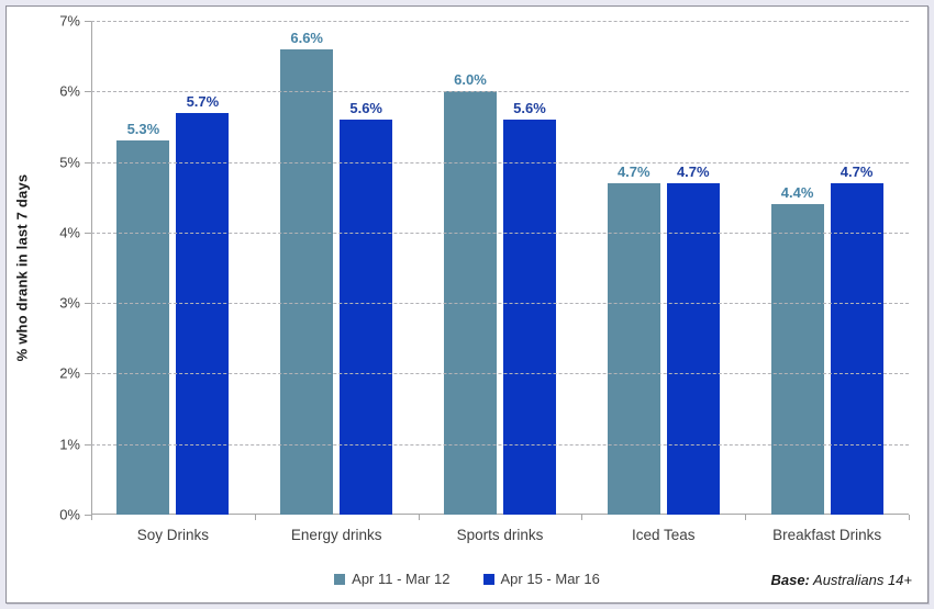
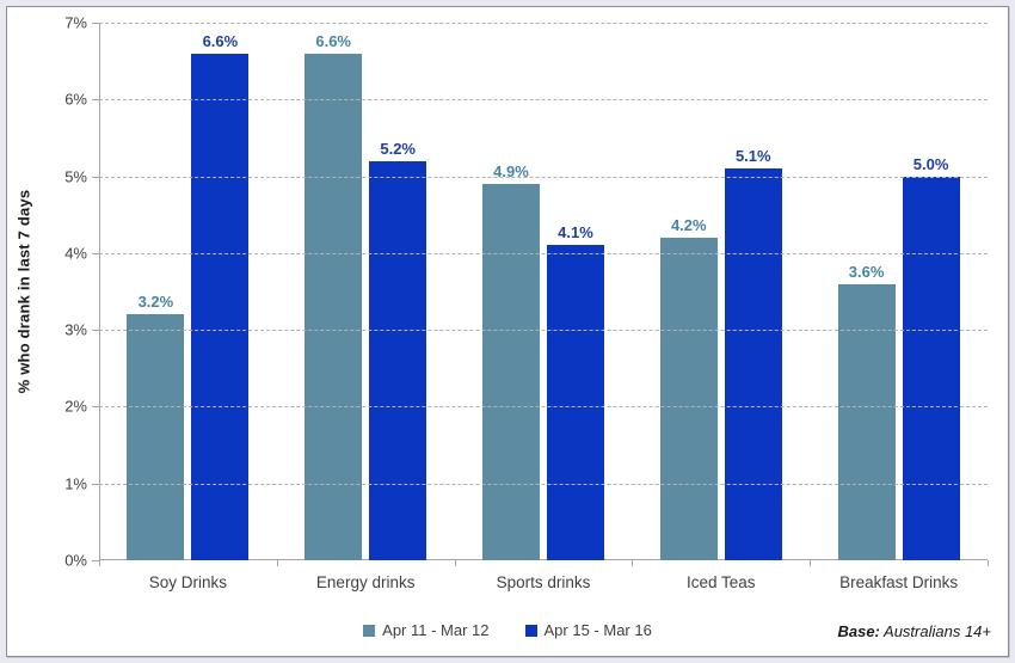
Apr 11 - Mar 12/Soy Drinks: 5.3% -> 3.2%
Apr 15 - Mar 16/Soy Drinks: 5.7% -> 6.6%
Apr 15 - Mar 16/Energy drinks: 5.6% -> 5.2%
Apr 11 - Mar 12/Sports drinks: 6.0% -> 4.9%
Apr 15 - Mar 16/Sports drinks: 5.6% -> 4.1%
Apr 11 - Mar 12/Iced Teas: 4.7% -> 4.2%
Apr 15 - Mar 16/Iced Teas: 4.7% -> 5.1%
Apr 11 - Mar 12/Breakfast Drinks: 4.4% -> 3.6%
Apr 15 - Mar 16/Breakfast Drinks: 4.7% -> 5.0%
